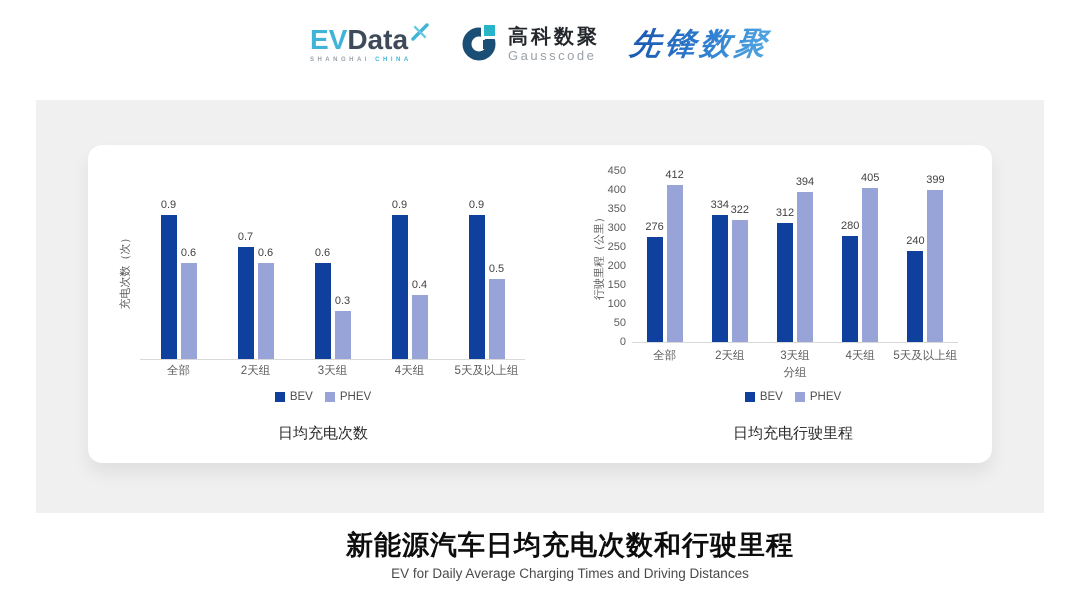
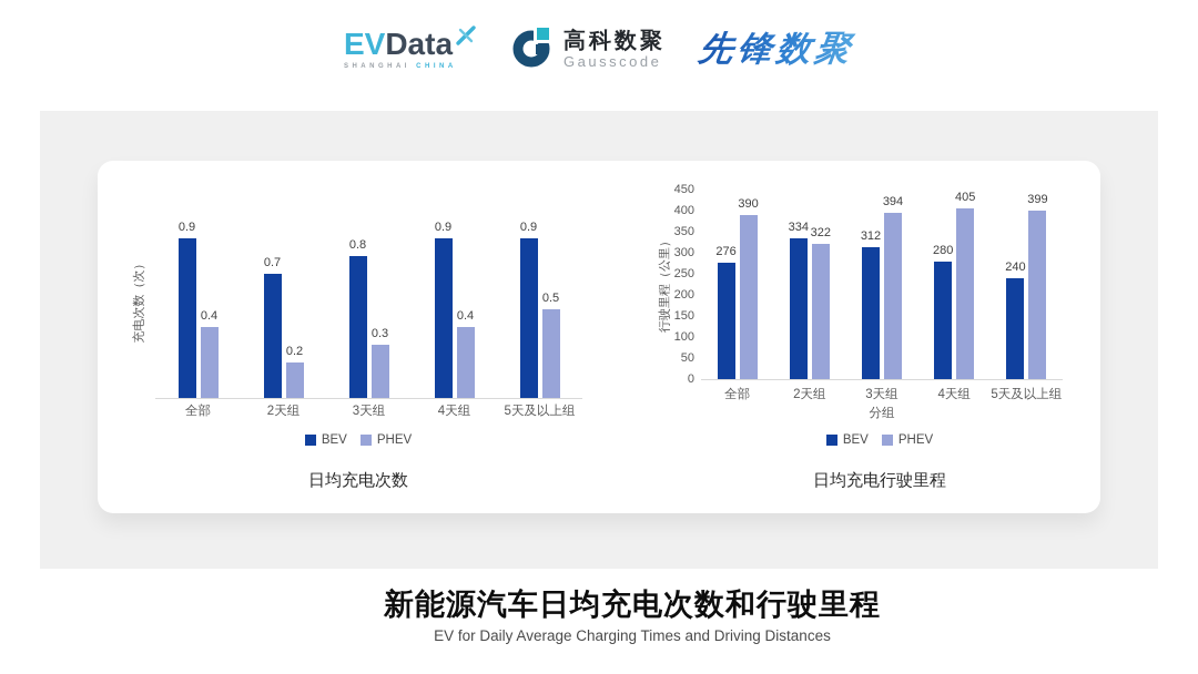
日均充电次数/PHEV/全部: 0.6 -> 0.4
日均充电次数/PHEV/2天组: 0.6 -> 0.2
日均充电次数/BEV/3天组: 0.6 -> 0.8
日均充电行驶里程/PHEV/全部: 412 -> 390
